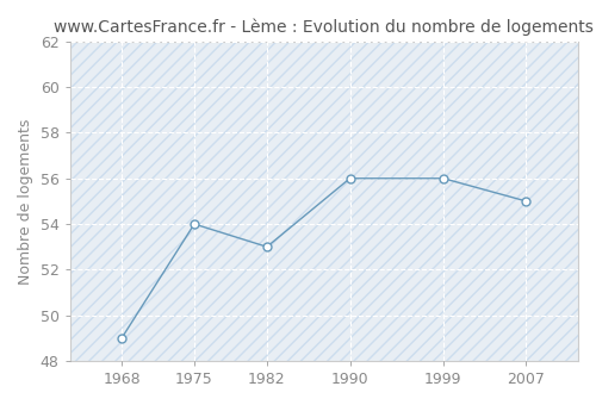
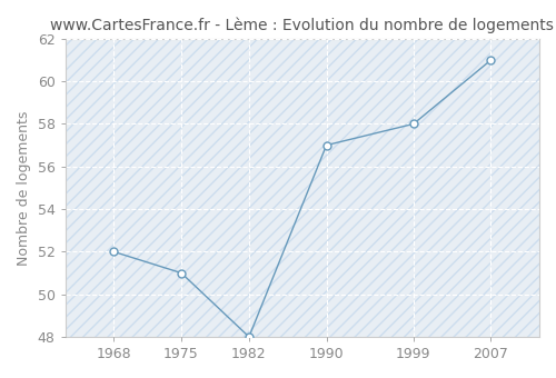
1968: 49 -> 52
1975: 54 -> 51
1982: 53 -> 48
1990: 56 -> 57
1999: 56 -> 58
2007: 55 -> 61
